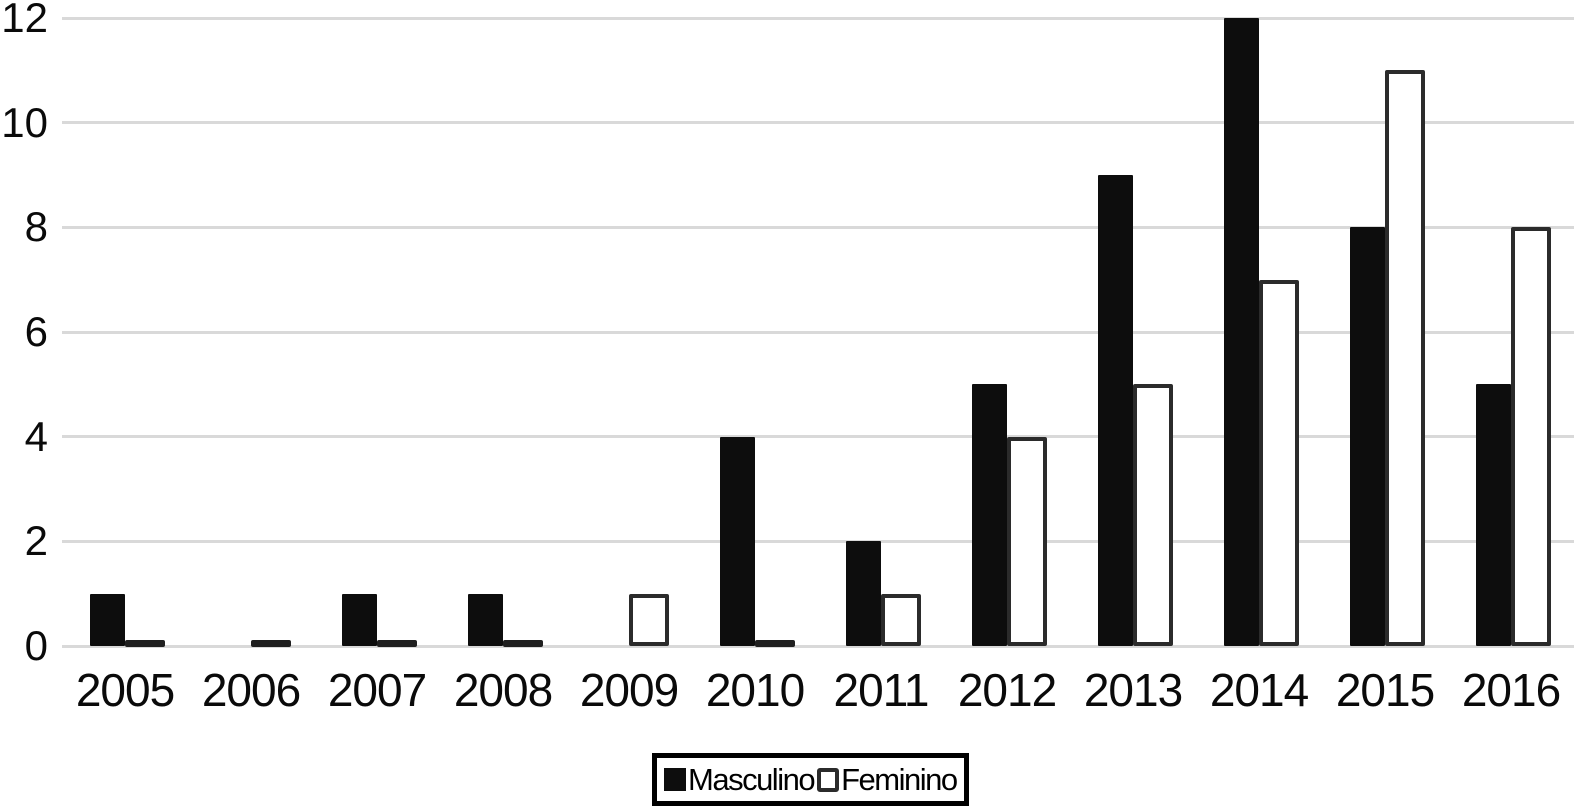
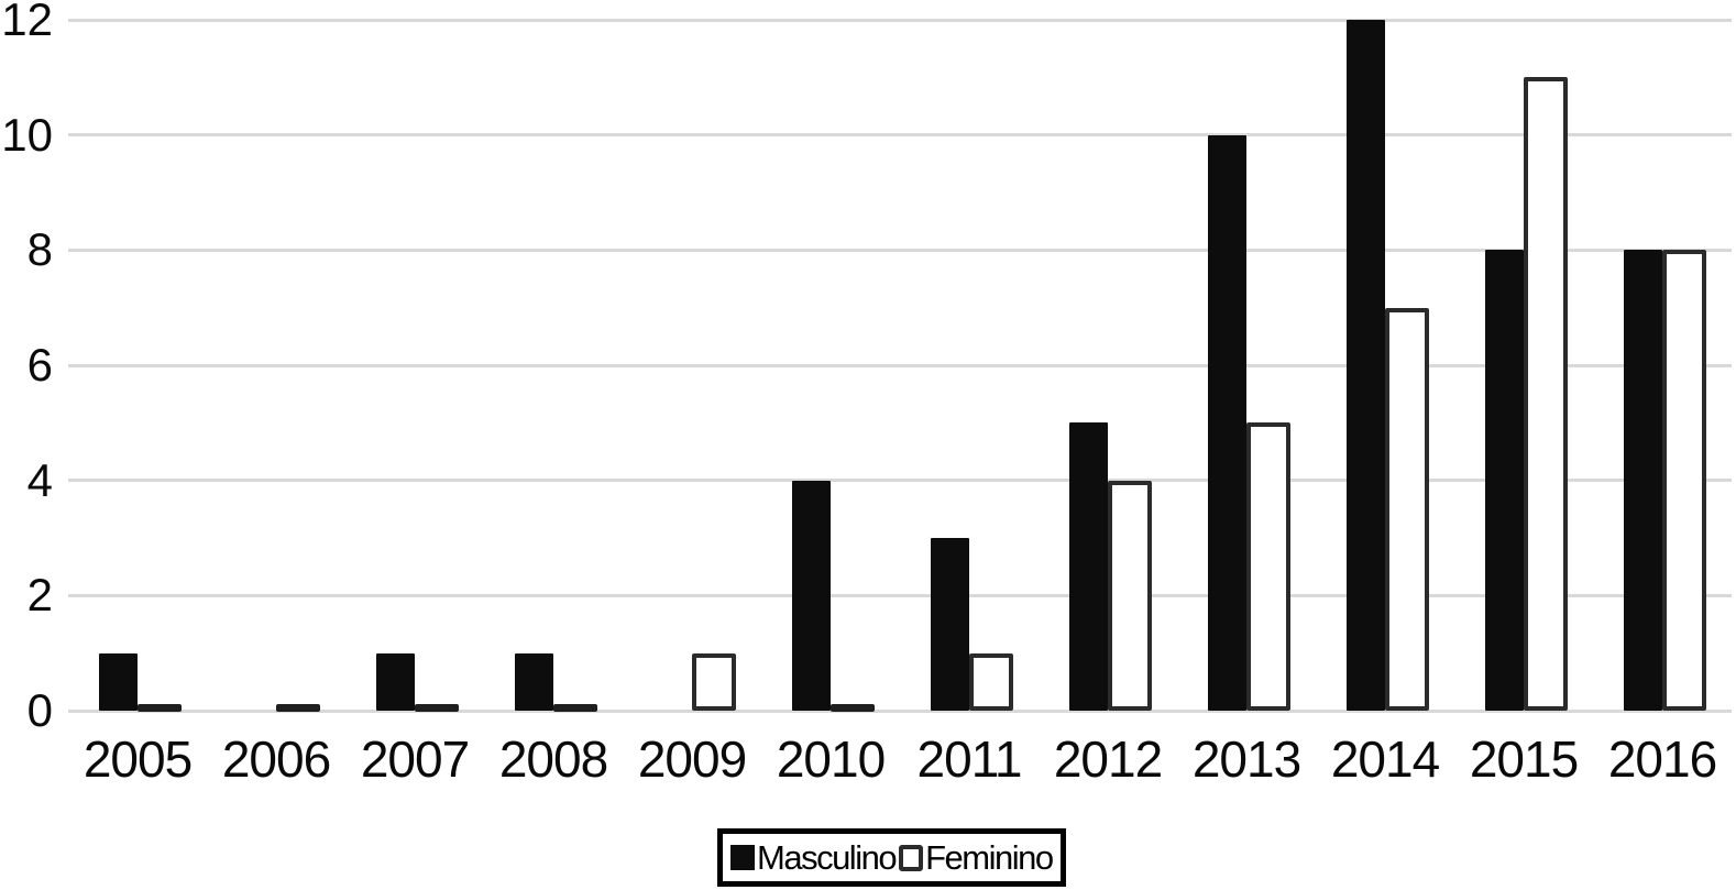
Masculino/2011: 2 -> 3
Masculino/2013: 9 -> 10
Masculino/2016: 5 -> 8
